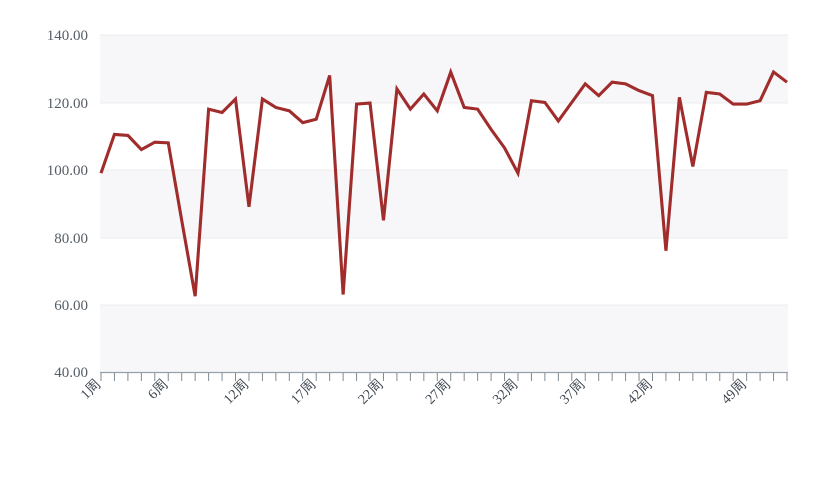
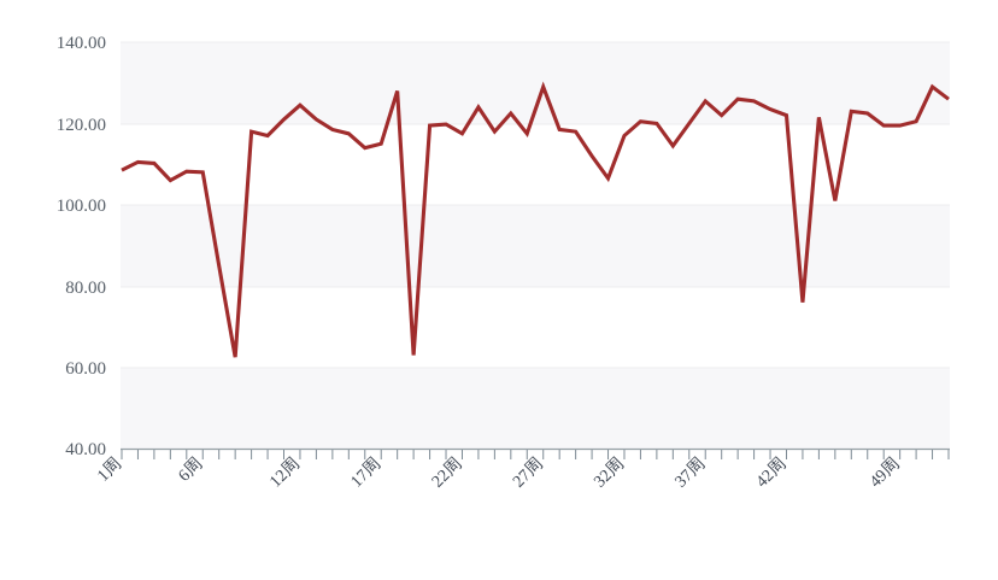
1周: 99 -> 108
12周: 89 -> 124
22周: 85 -> 118
32周: 99 -> 117
